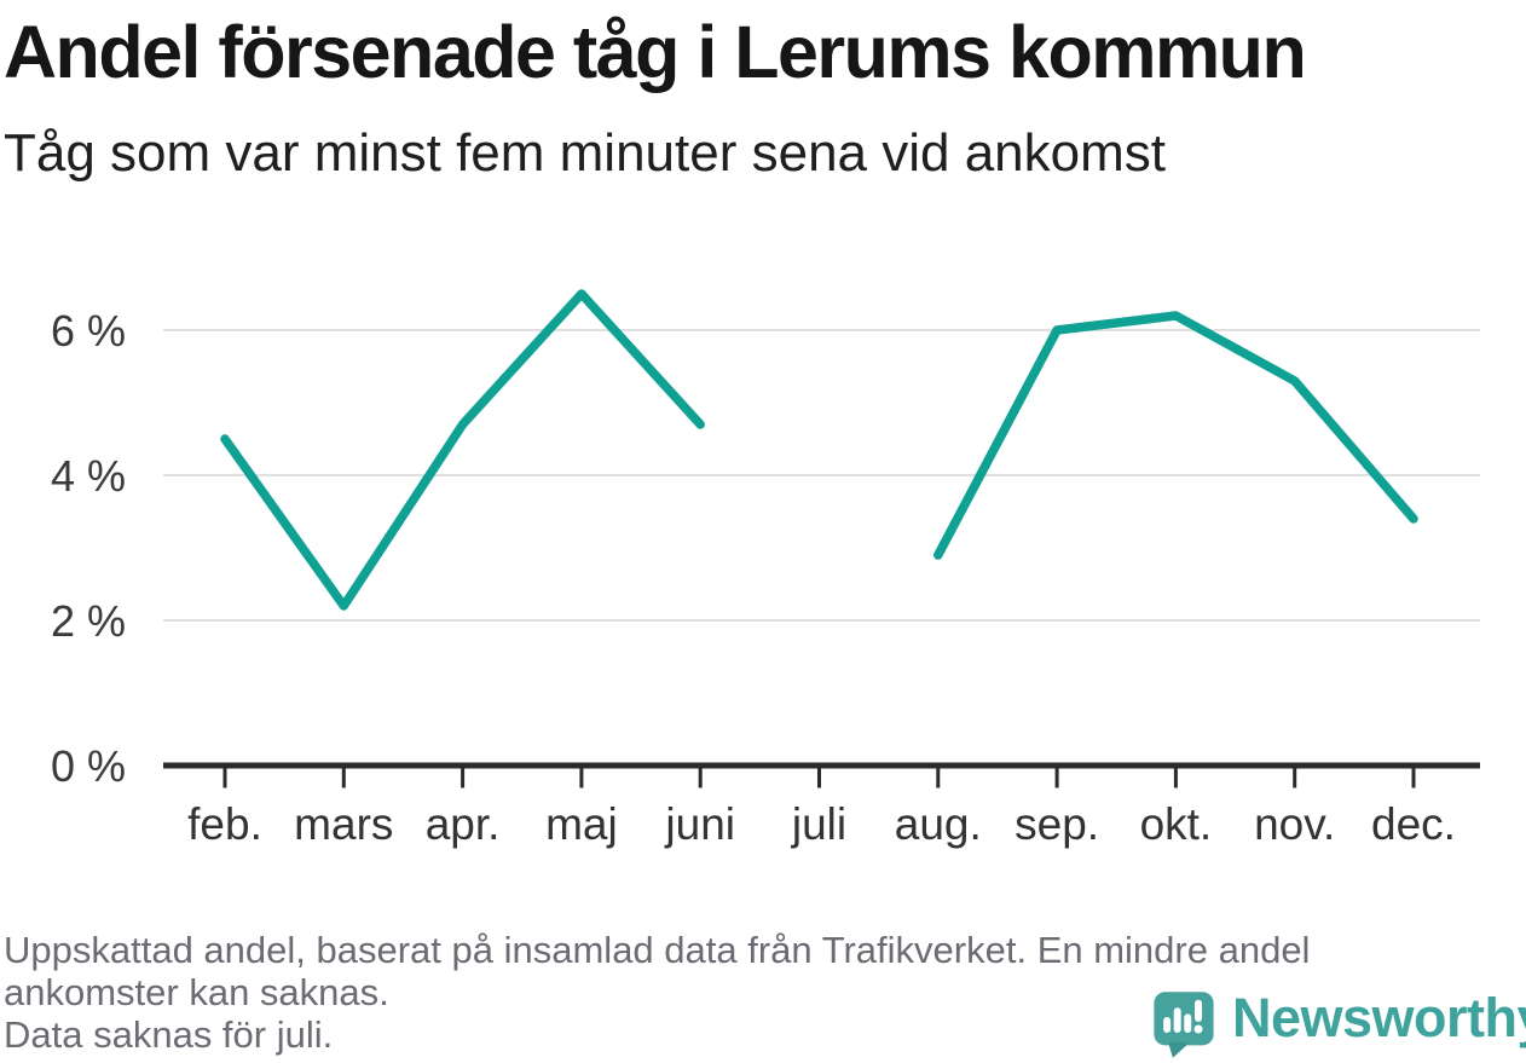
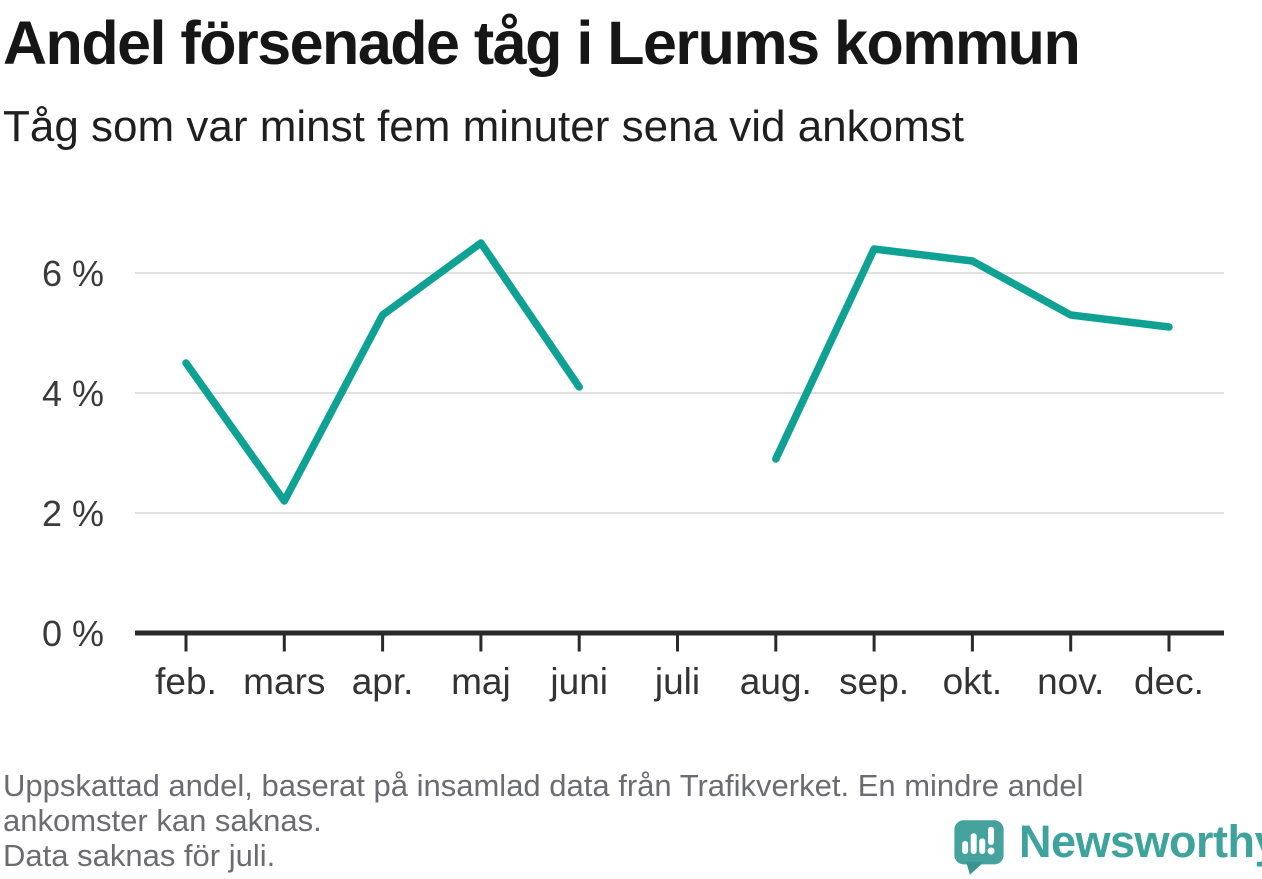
apr.: 4.7% -> 5.3%
juni: 4.7% -> 4.1%
sep.: 6.0% -> 6.4%
dec.: 3.4% -> 5.1%
